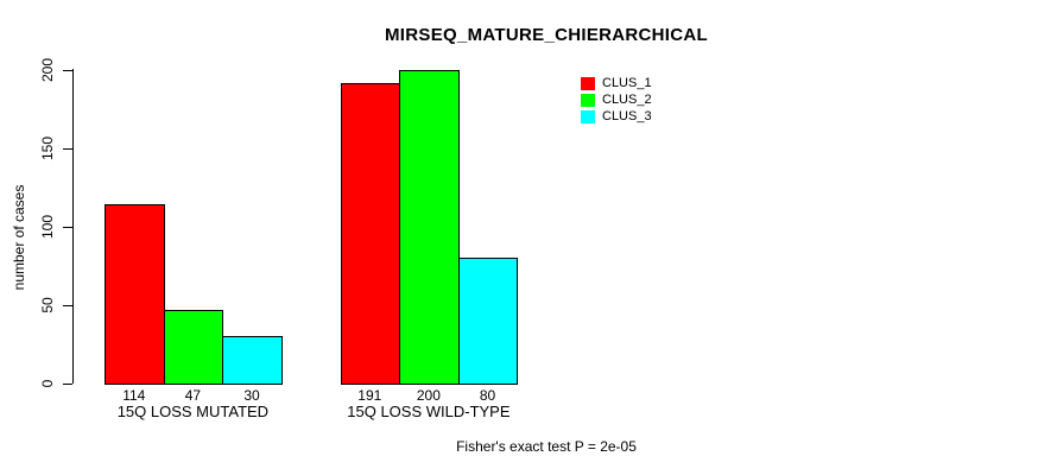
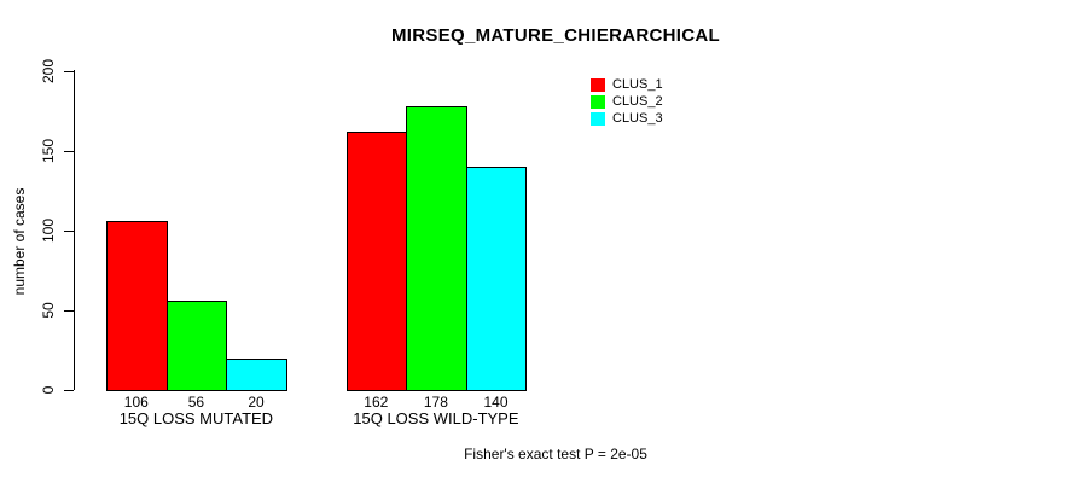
CLUS_1/15Q LOSS MUTATED: 114 -> 106
CLUS_2/15Q LOSS MUTATED: 47 -> 56
CLUS_3/15Q LOSS MUTATED: 30 -> 20
CLUS_1/15Q LOSS WILD-TYPE: 191 -> 162
CLUS_2/15Q LOSS WILD-TYPE: 200 -> 178
CLUS_3/15Q LOSS WILD-TYPE: 80 -> 140
